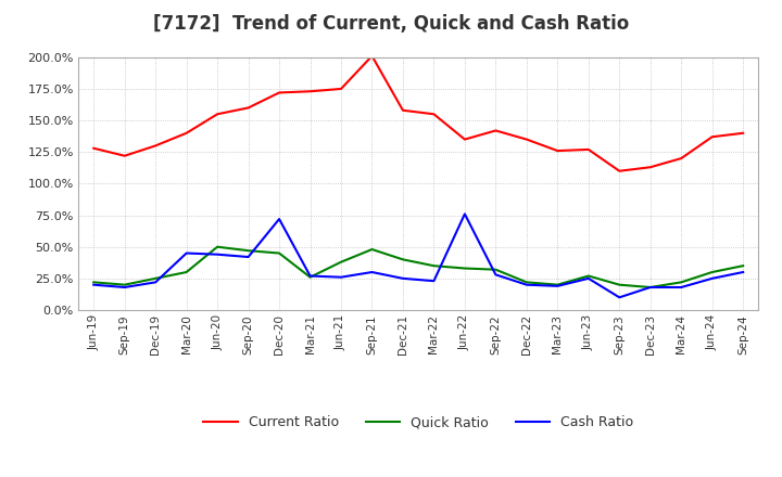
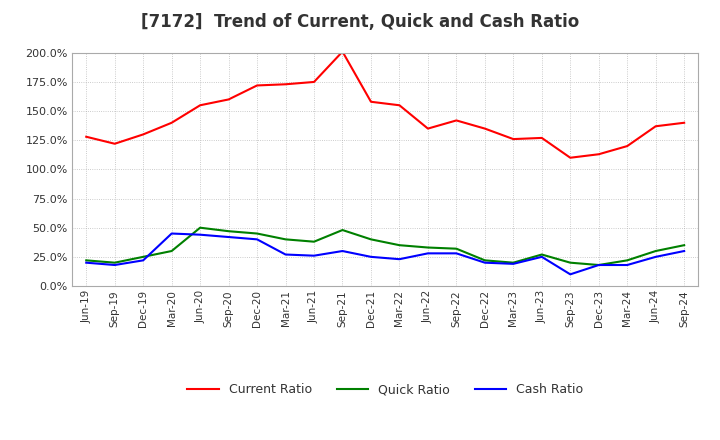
Cash Ratio/Dec-20: 72% -> 40%
Quick Ratio/Mar-21: 26% -> 40%
Cash Ratio/Jun-22: 76% -> 28%
